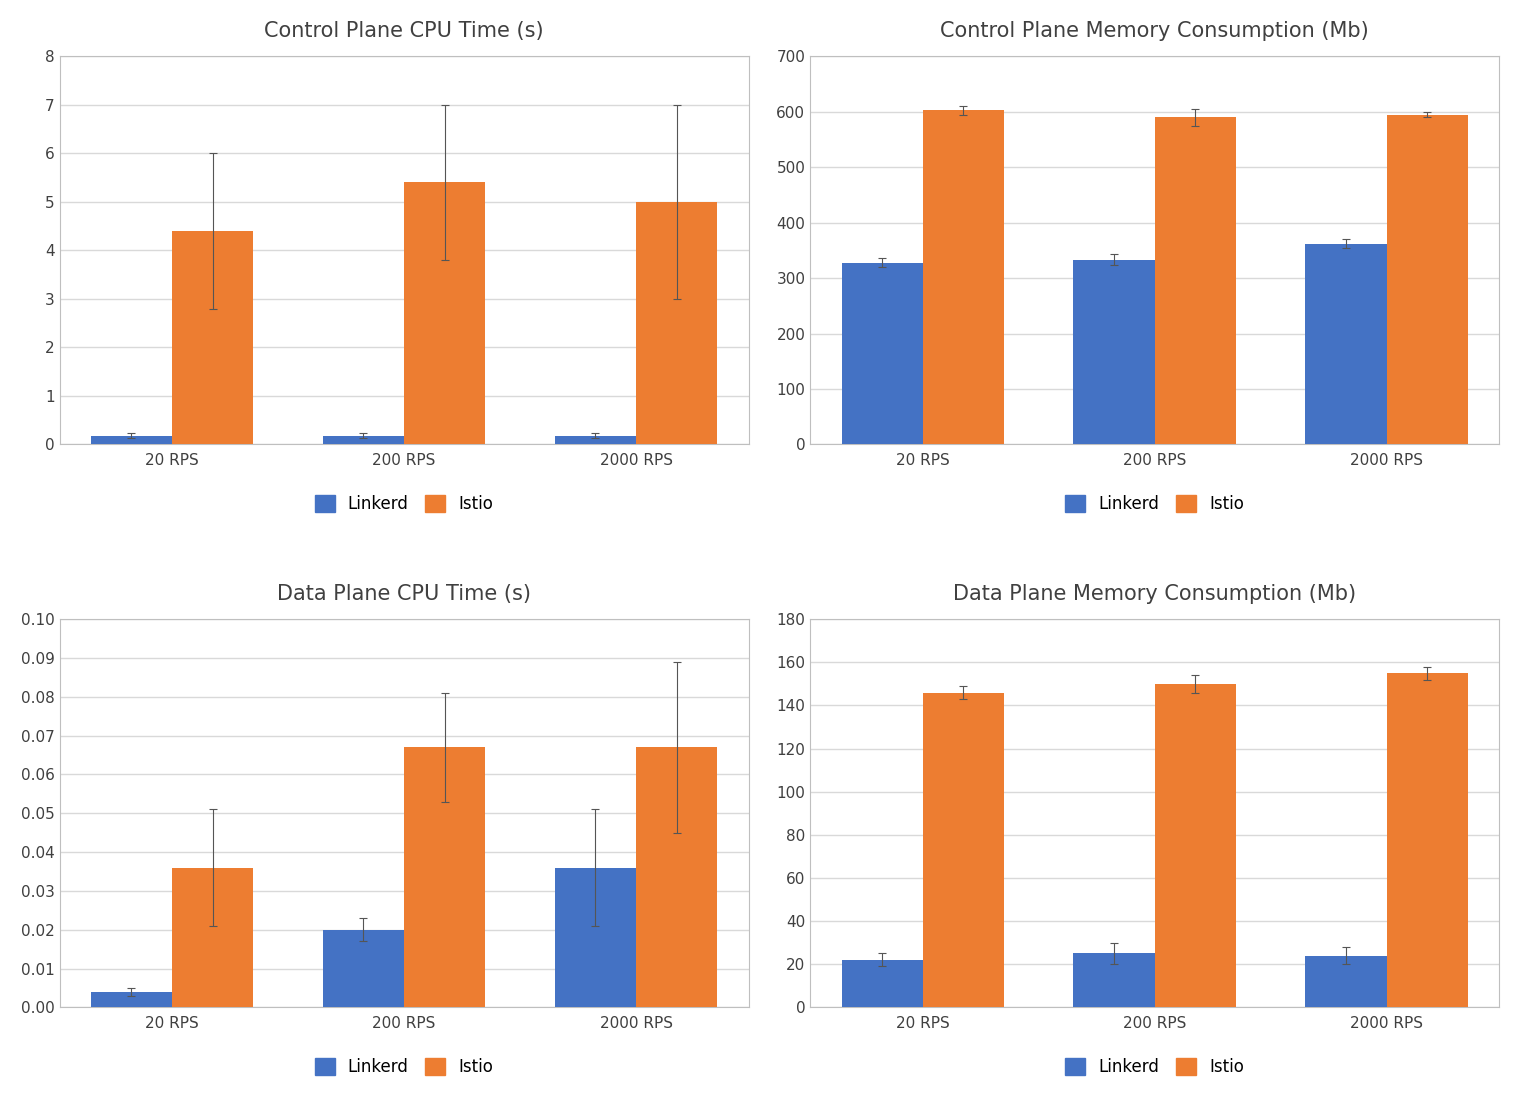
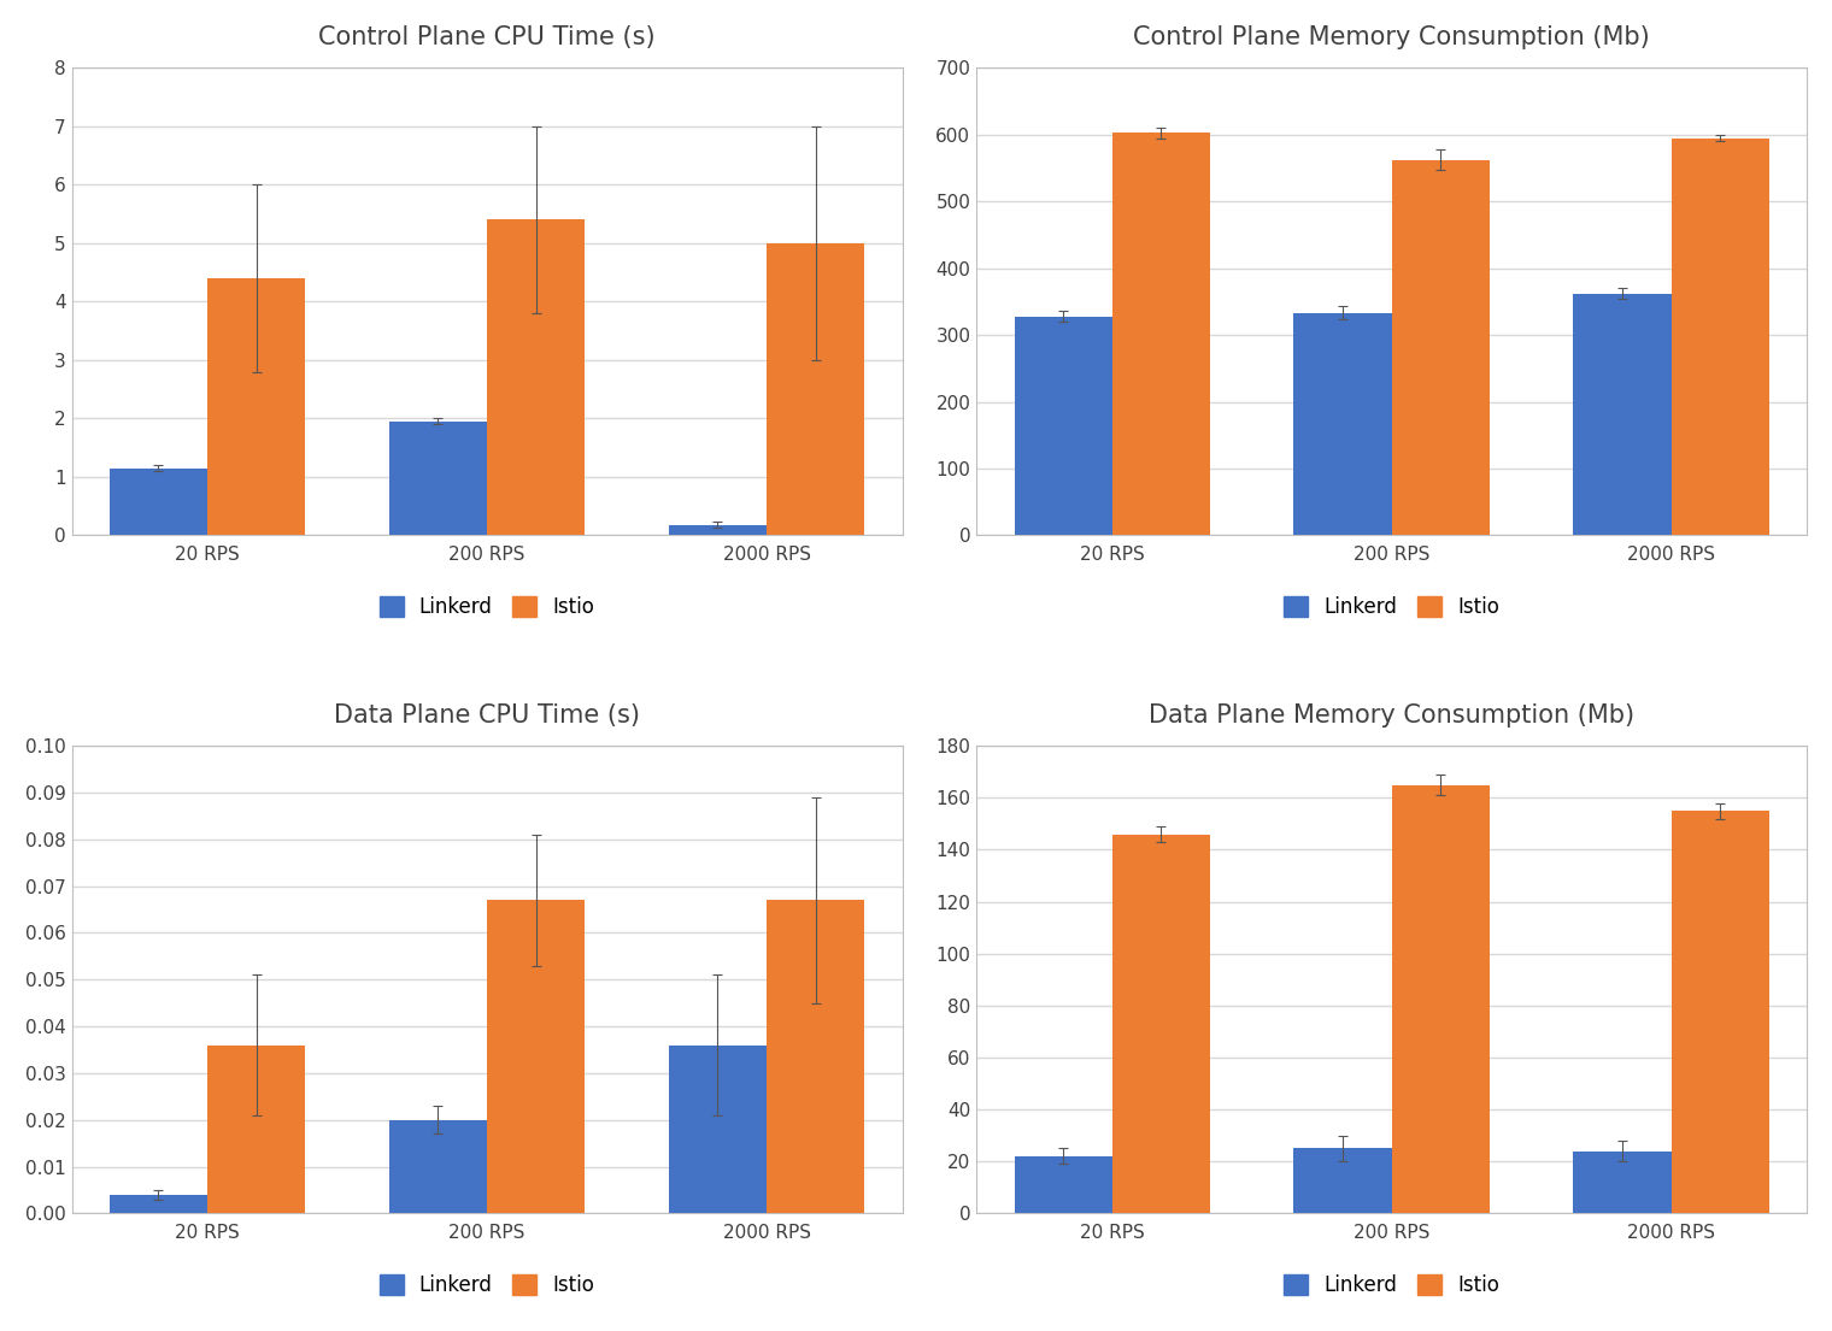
Control Plane CPU Time (s)/Linkerd/20 RPS: 0.18 -> 1.15
Control Plane CPU Time (s)/Linkerd/200 RPS: 0.18 -> 1.95
Control Plane Memory Consumption (Mb)/Istio/200 RPS: 590 -> 562
Data Plane Memory Consumption (Mb)/Istio/200 RPS: 150 -> 165
